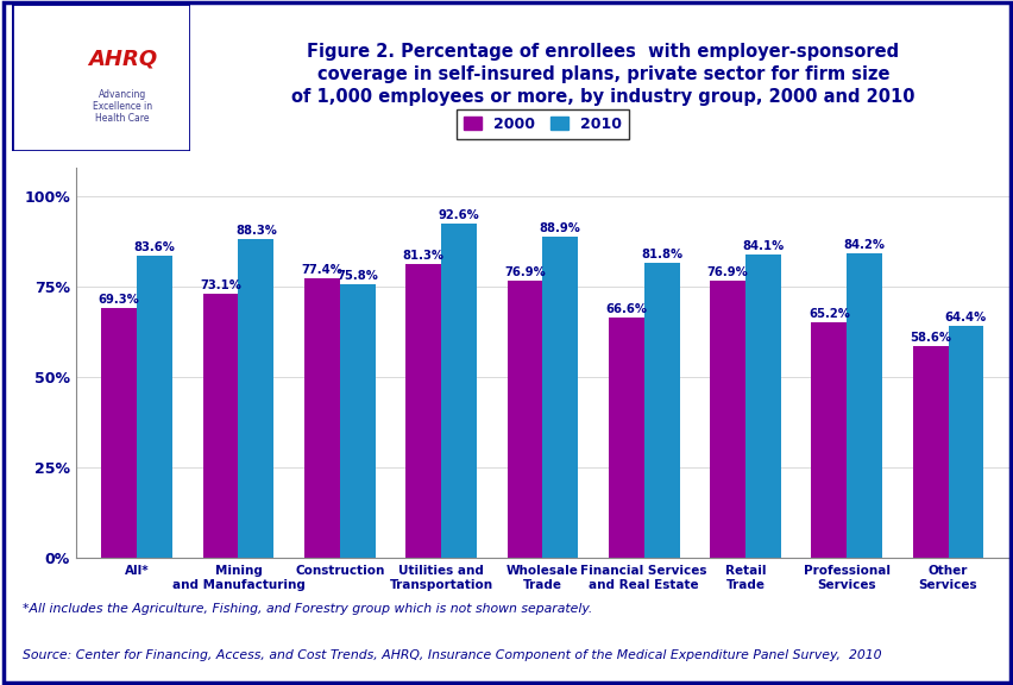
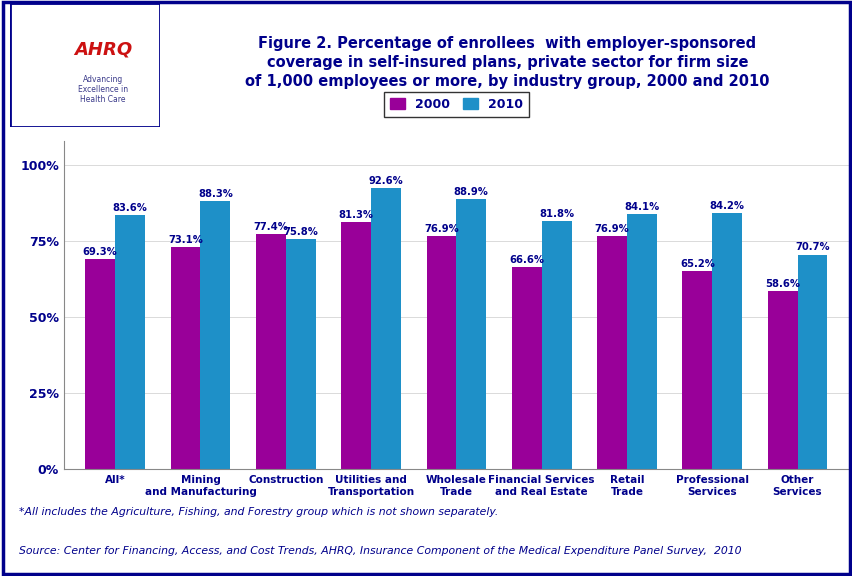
2010/Other Services: 64.4% -> 70.7%
